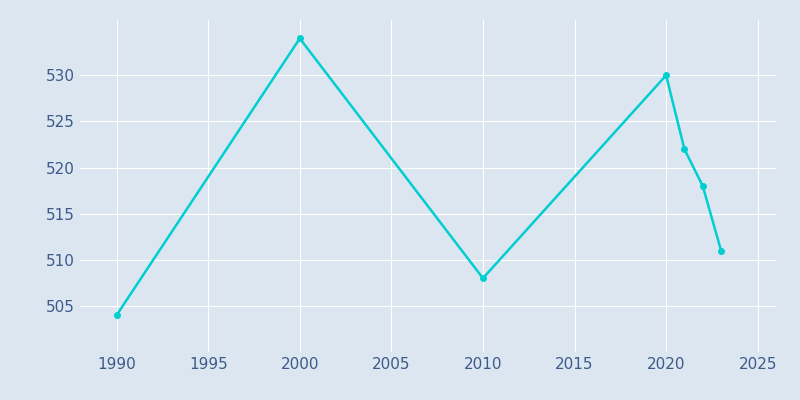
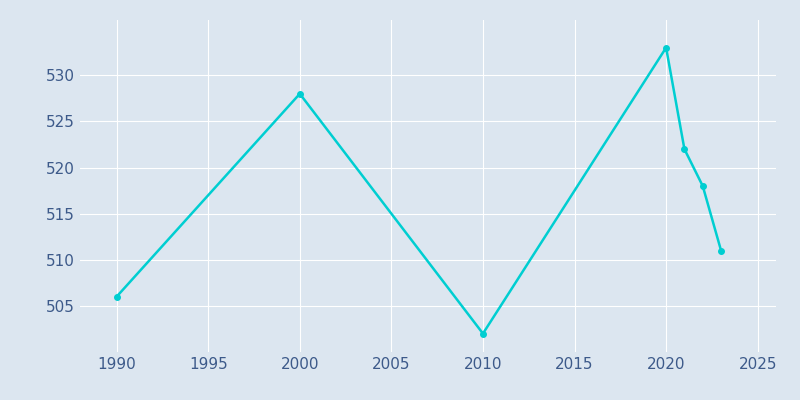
1990: 504 -> 506
2000: 534 -> 528
2010: 508 -> 502
2020: 530 -> 533
